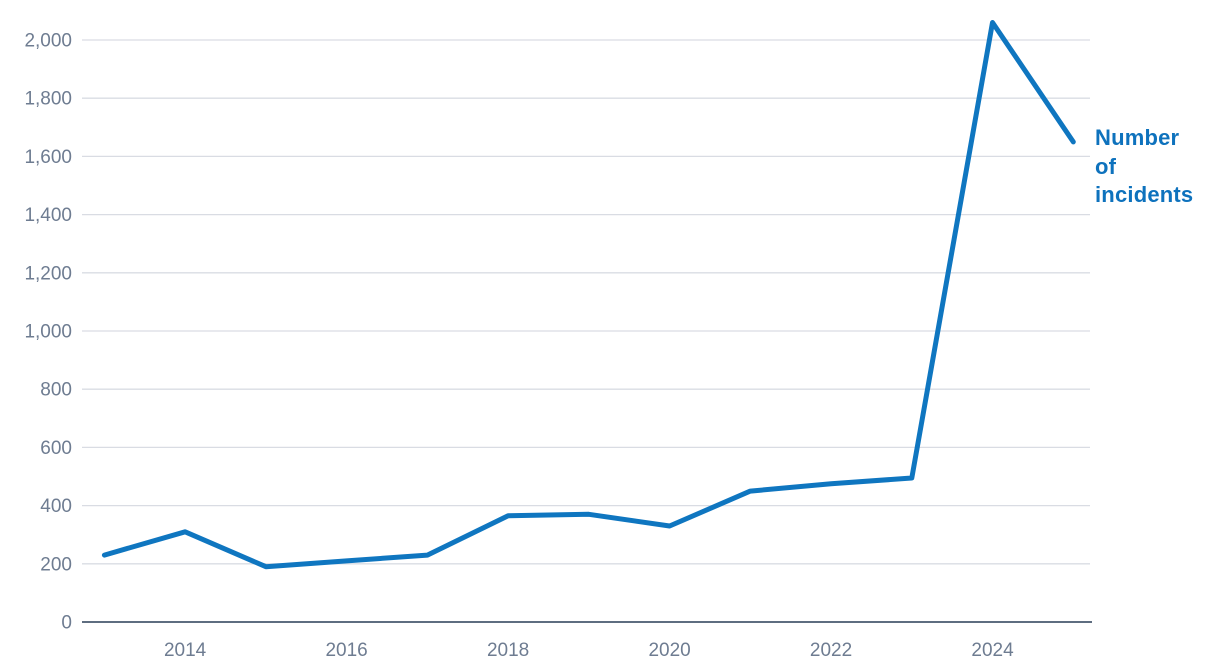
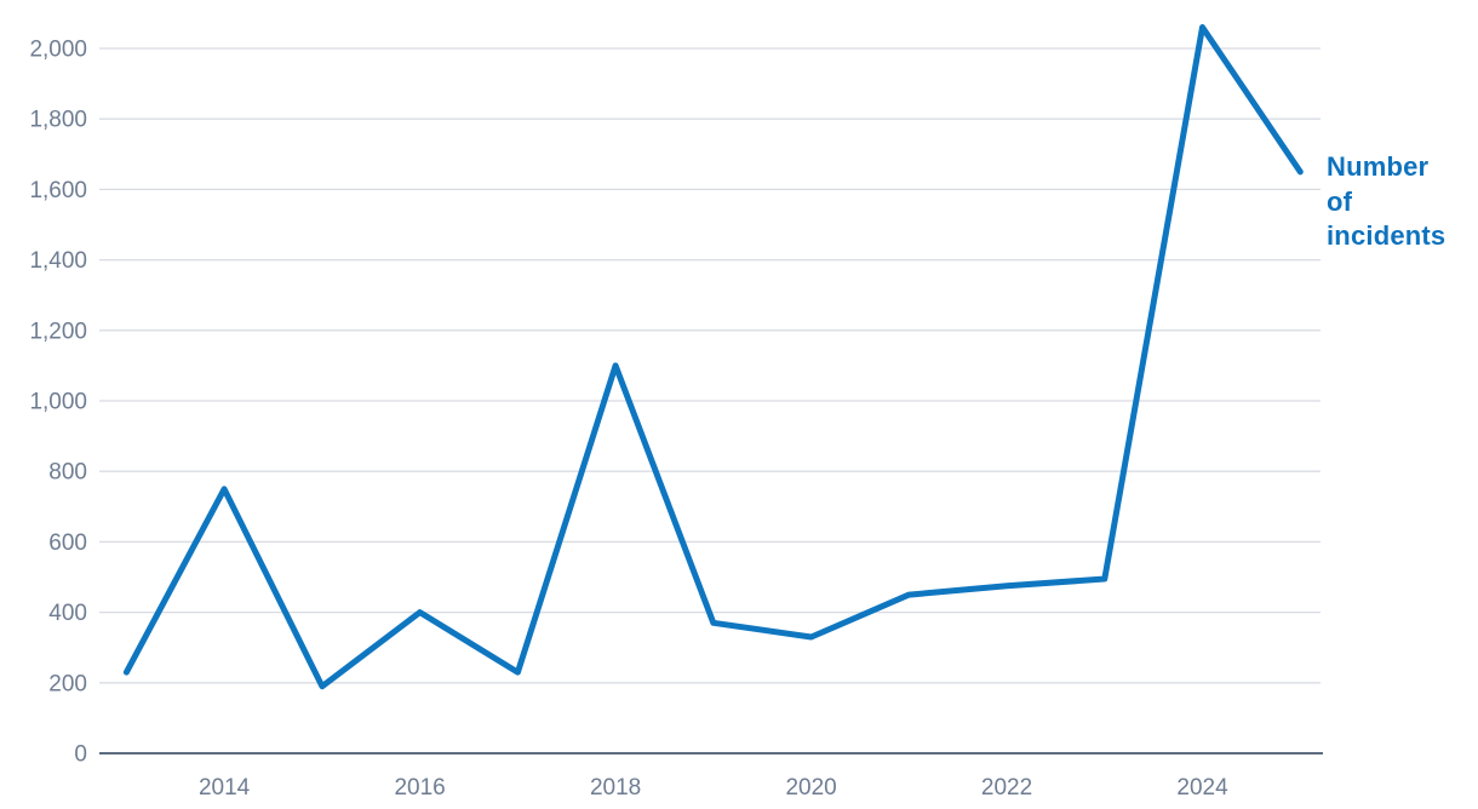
2014: 310 -> 750
2016: 210 -> 400
2018: 360 -> 1100
